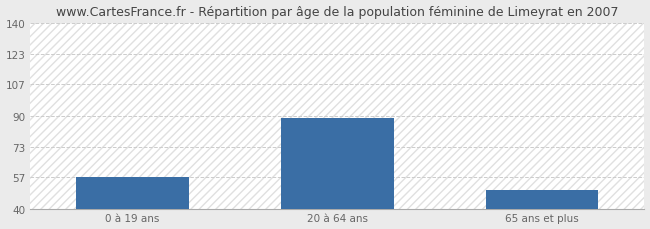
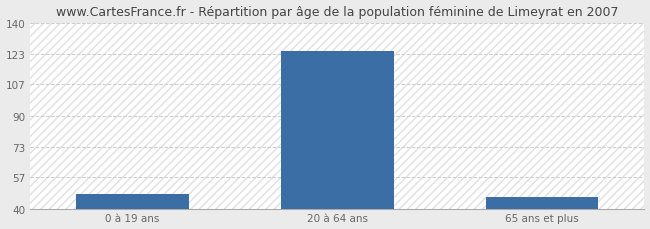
0 à 19 ans: 57 -> 48
20 à 64 ans: 89 -> 125
65 ans et plus: 50 -> 46
